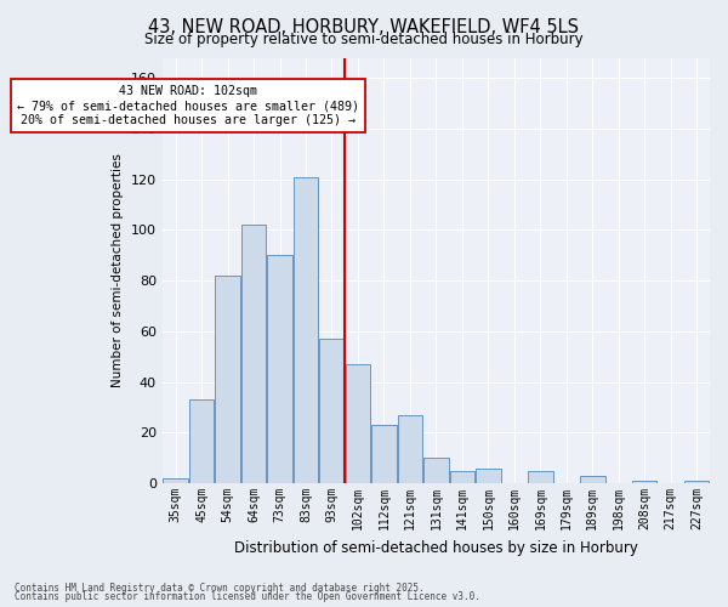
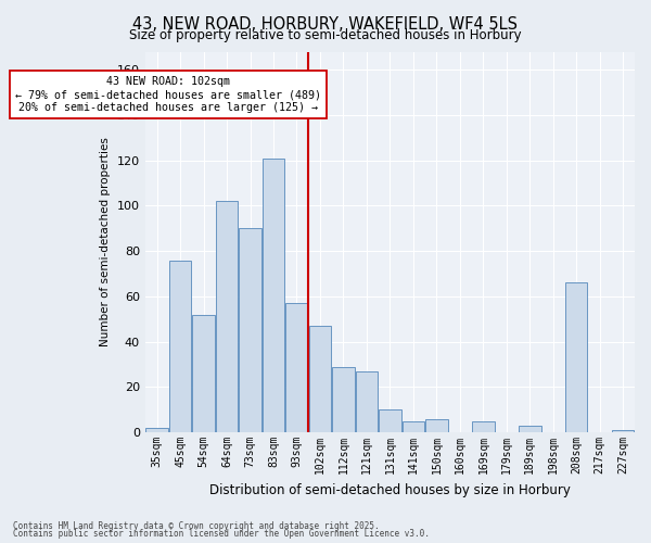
45sqm: 33 -> 76
54sqm: 82 -> 52
112sqm: 23 -> 29
208sqm: 1 -> 66
